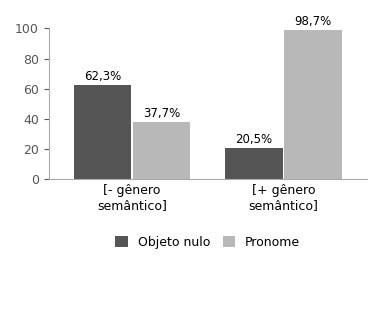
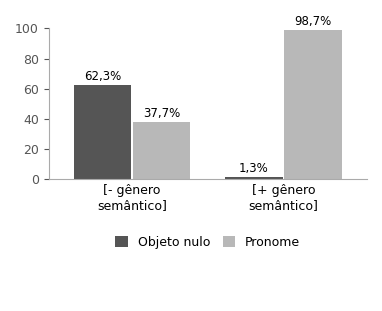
Objeto nulo/[+ gênero semântico]: 20,5% -> 1,3%
